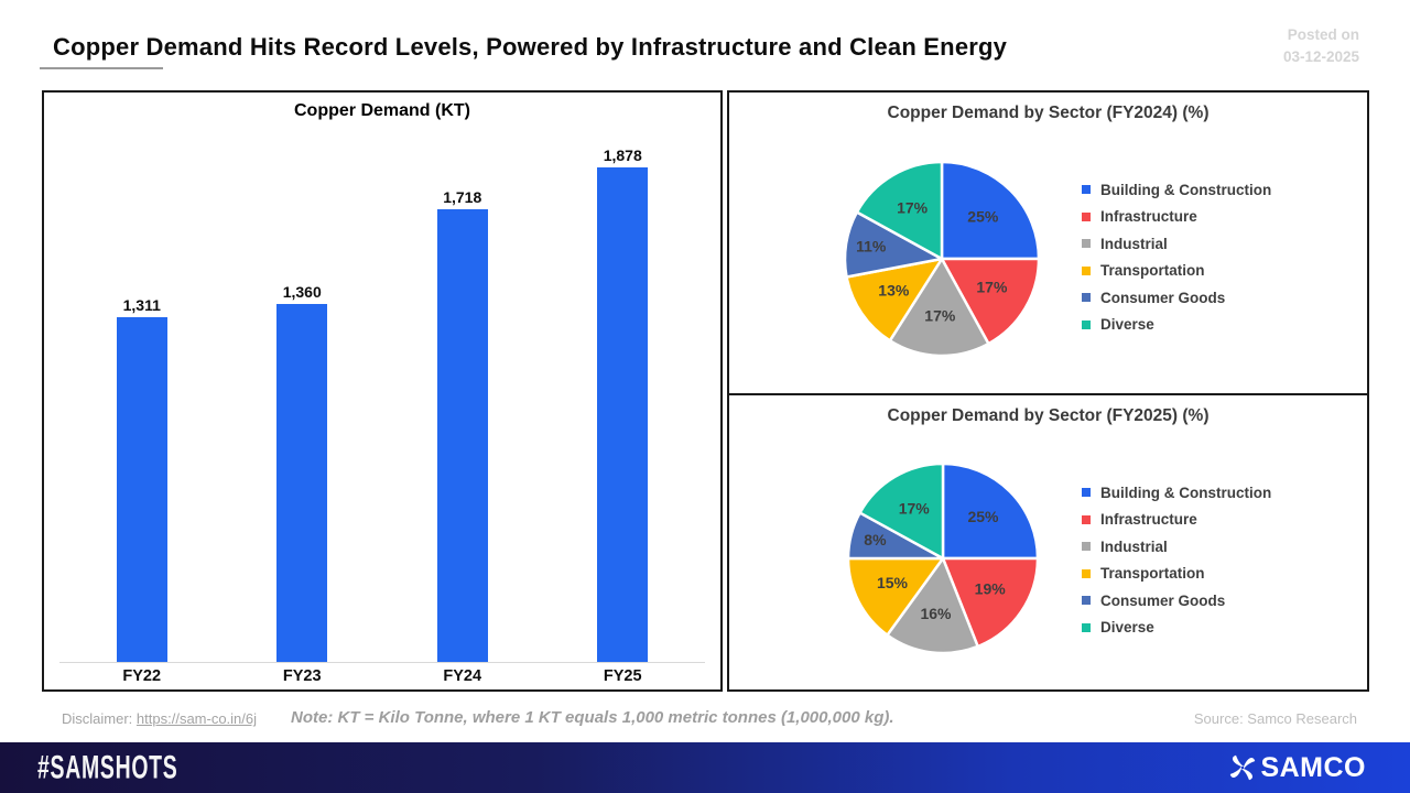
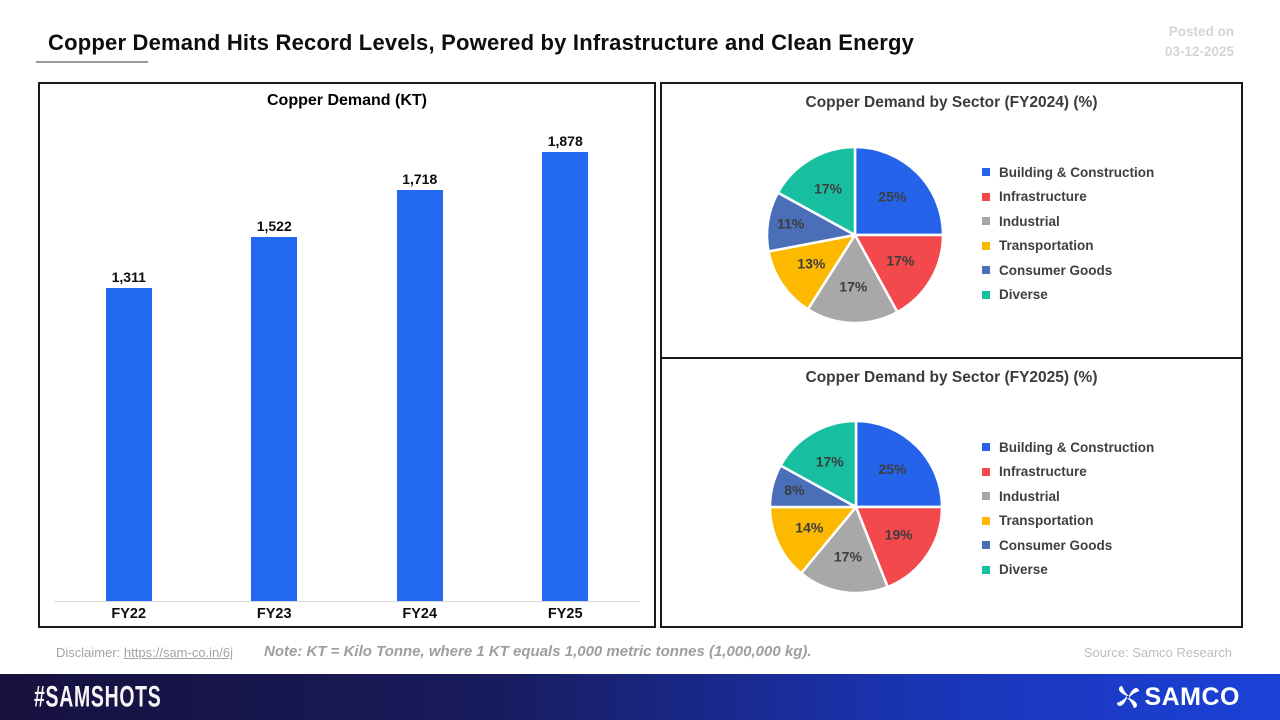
Copper Demand (KT)/FY23: 1,360 -> 1,522
Copper Demand by Sector (FY2025) (%)/Industrial: 16% -> 17%
Copper Demand by Sector (FY2025) (%)/Transportation: 15% -> 14%
